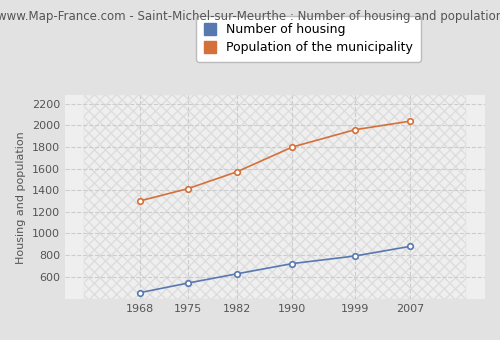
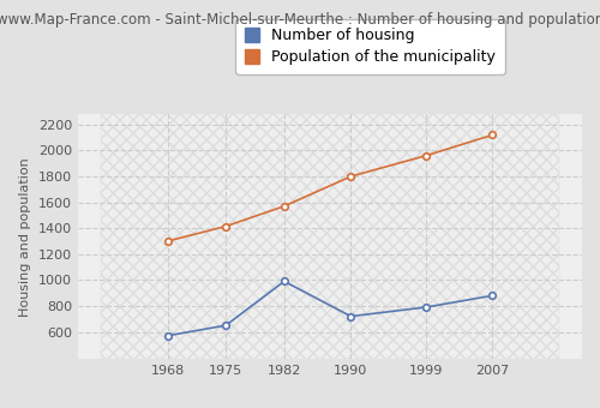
Number of housing/1968: 450 -> 570
Number of housing/1975: 540 -> 650
Number of housing/1982: 620 -> 990
Population of the municipality/2007: 2040 -> 2120
